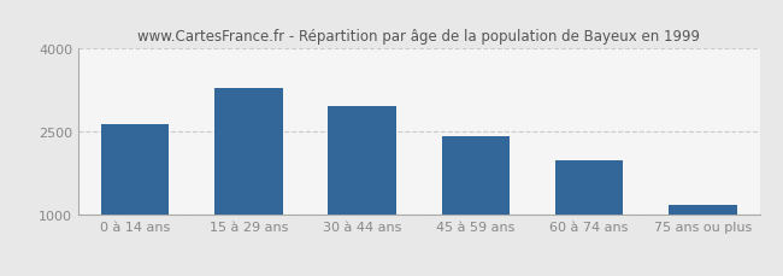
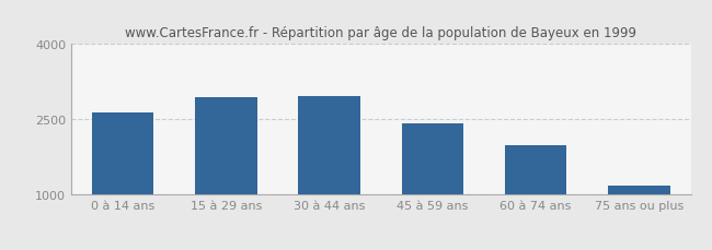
15 à 29 ans: 3300 -> 2950
